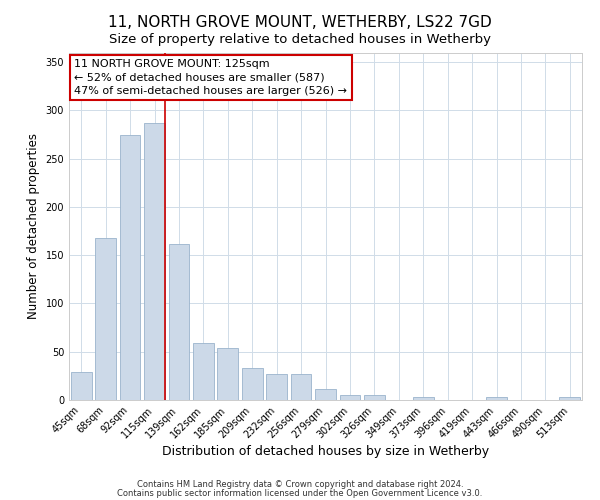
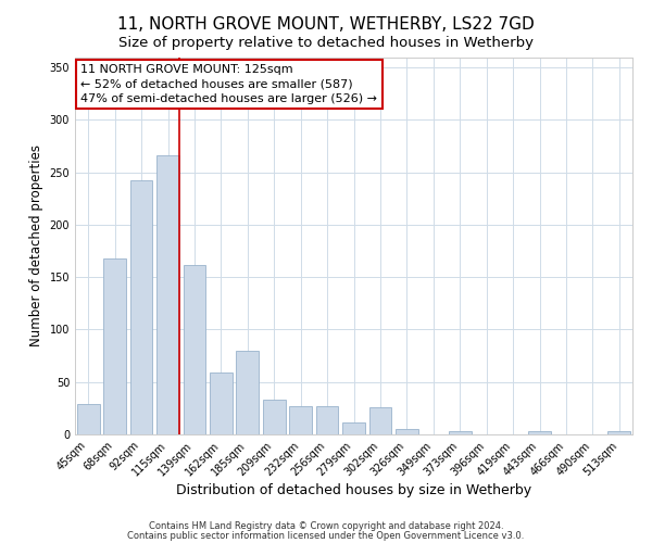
92sqm: 275 -> 242
115sqm: 287 -> 266
185sqm: 54 -> 80
302sqm: 5 -> 26
